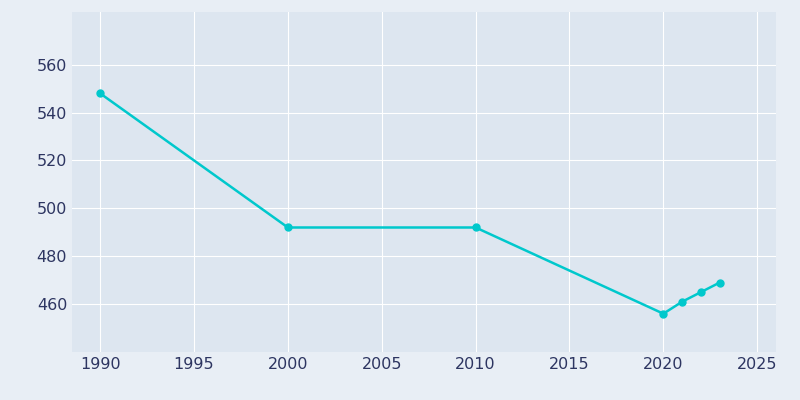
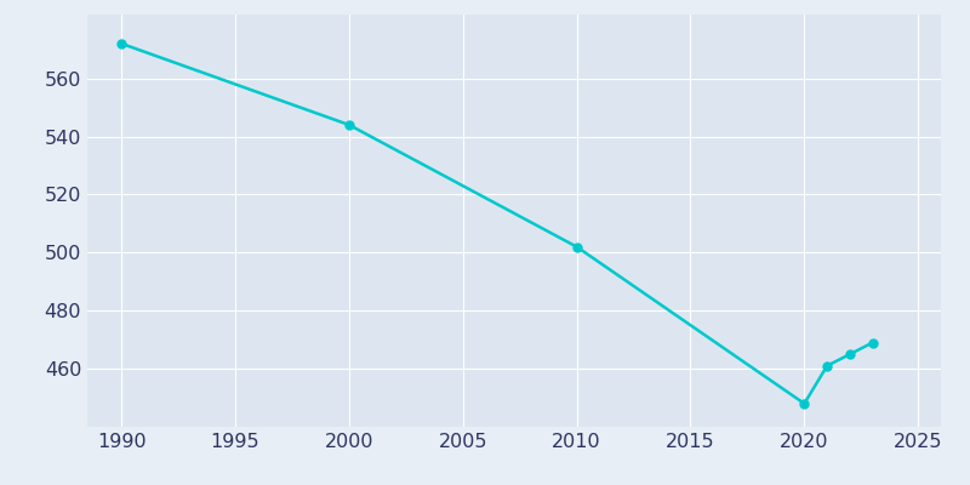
1990: 548 -> 572
2000: 492 -> 544
2010: 492 -> 502
2020: 456 -> 448
